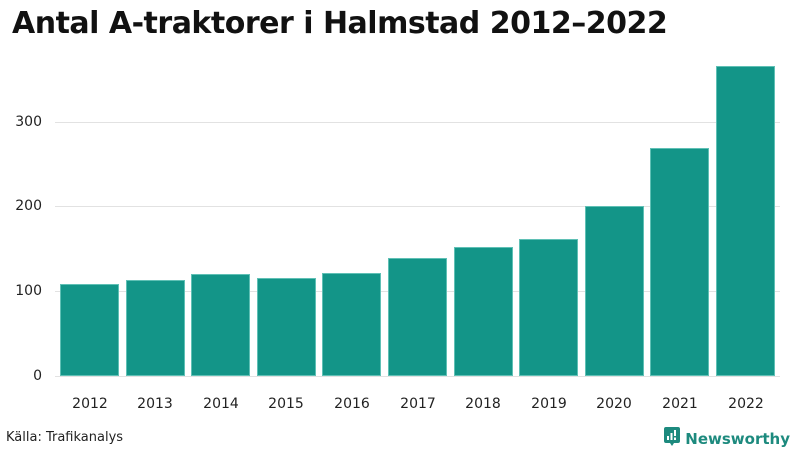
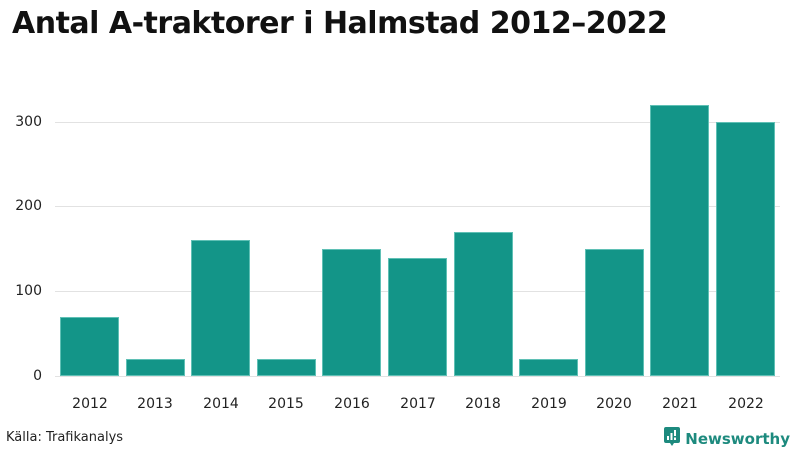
2012: 110 -> 70
2013: 110 -> 20
2014: 120 -> 160
2015: 120 -> 20
2016: 120 -> 150
2018: 150 -> 170
2019: 160 -> 20
2020: 200 -> 150
2021: 270 -> 320
2022: 360 -> 300
